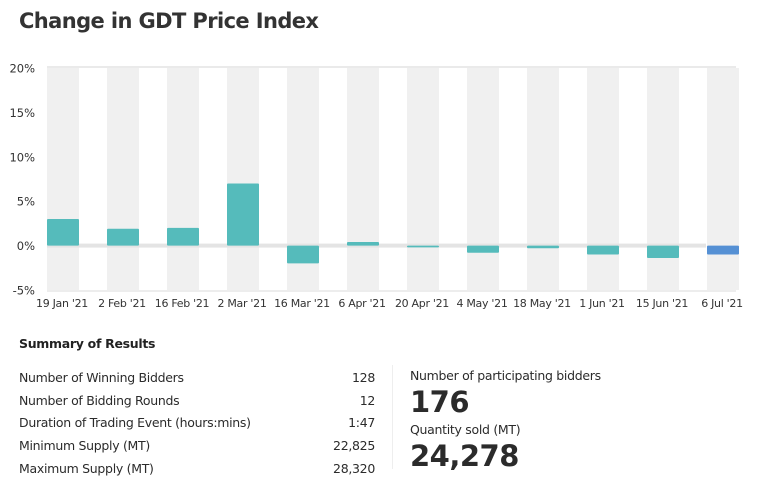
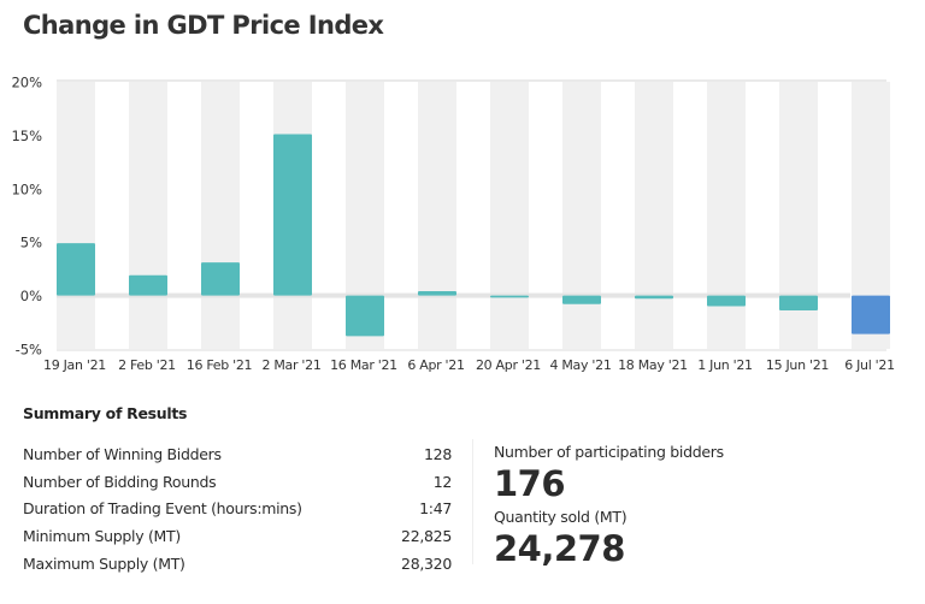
19 Jan '21: 3% -> 5%
16 Feb '21: 2% -> 3%
2 Mar '21: 7% -> 15%
16 Mar '21: -2% -> -4%
6 Jul '21: -1% -> -4%
